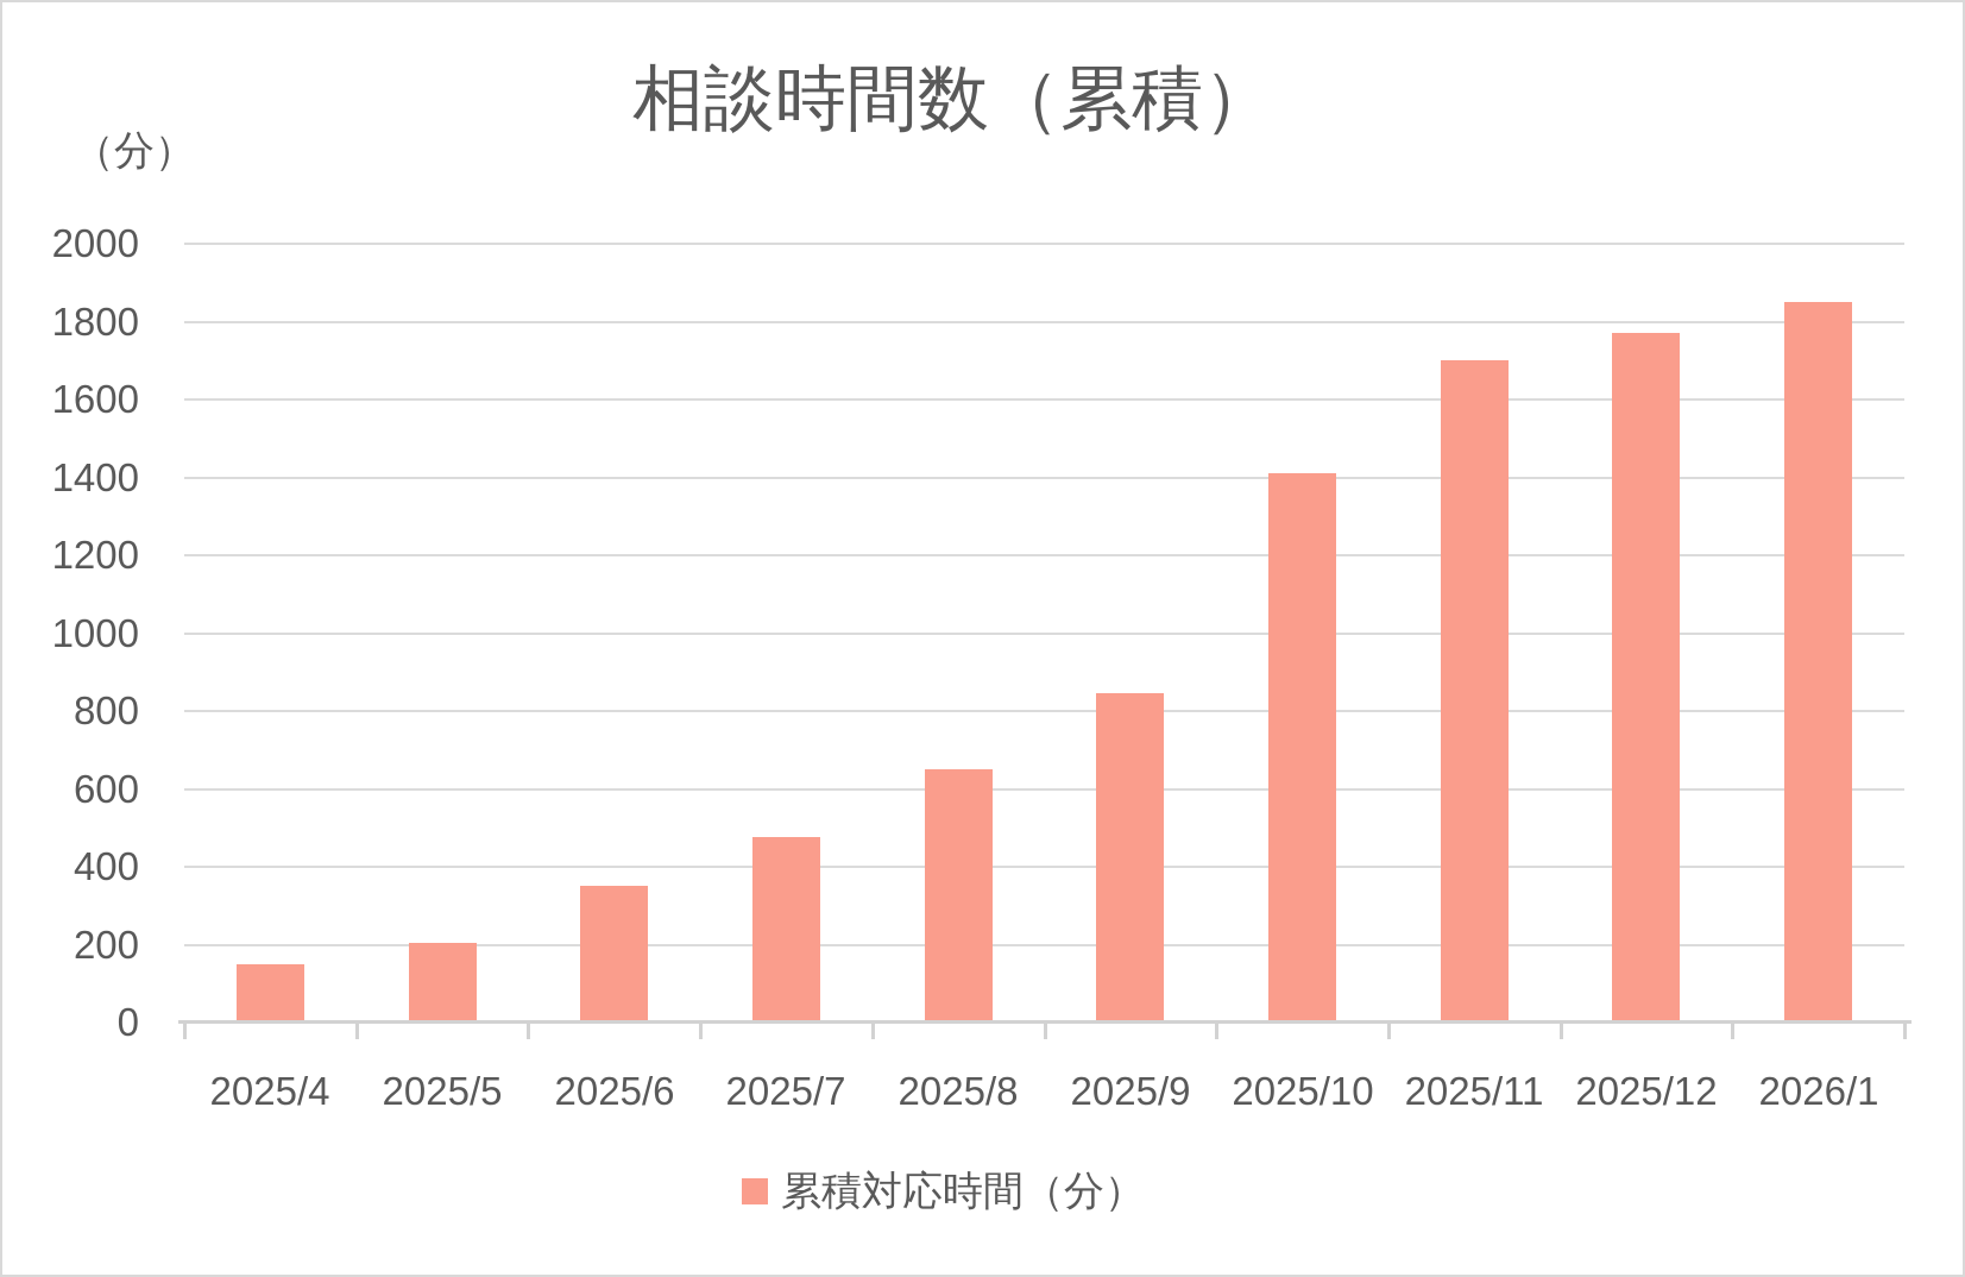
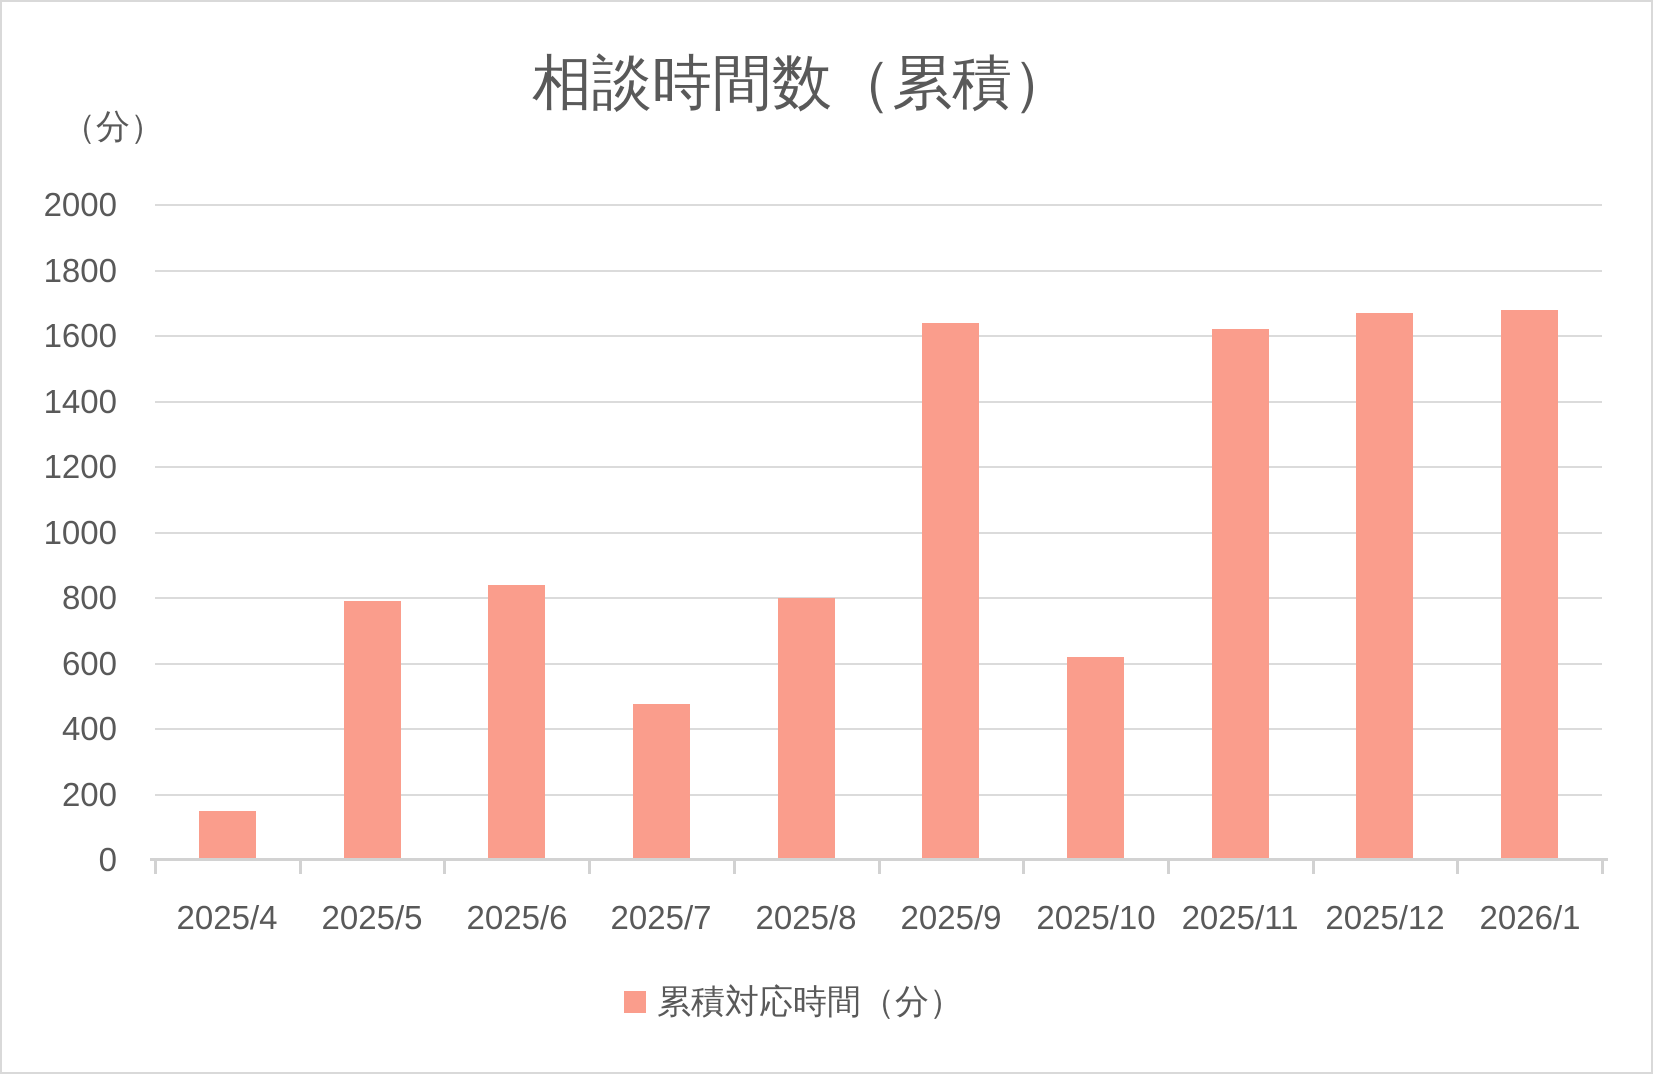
2025/5: 200 -> 790
2025/6: 350 -> 840
2025/8: 650 -> 800
2025/9: 840 -> 1640
2025/10: 1410 -> 620
2025/11: 1700 -> 1620
2025/12: 1770 -> 1670
2026/1: 1850 -> 1680
